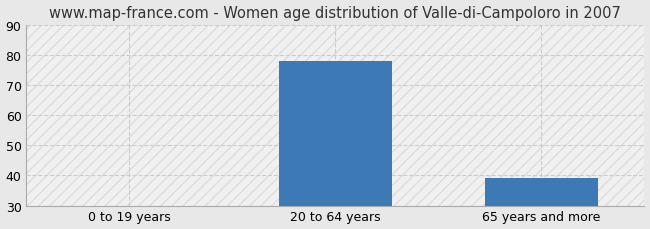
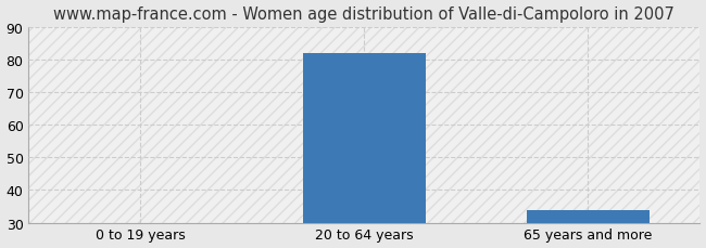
20 to 64 years: 78 -> 82
65 years and more: 39 -> 34
